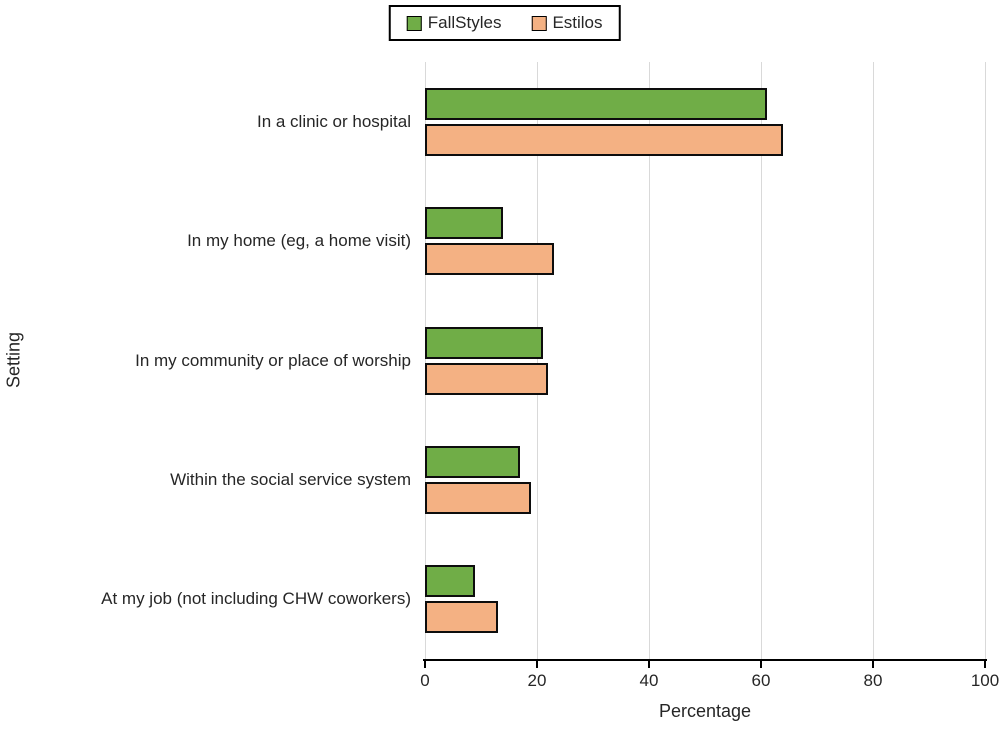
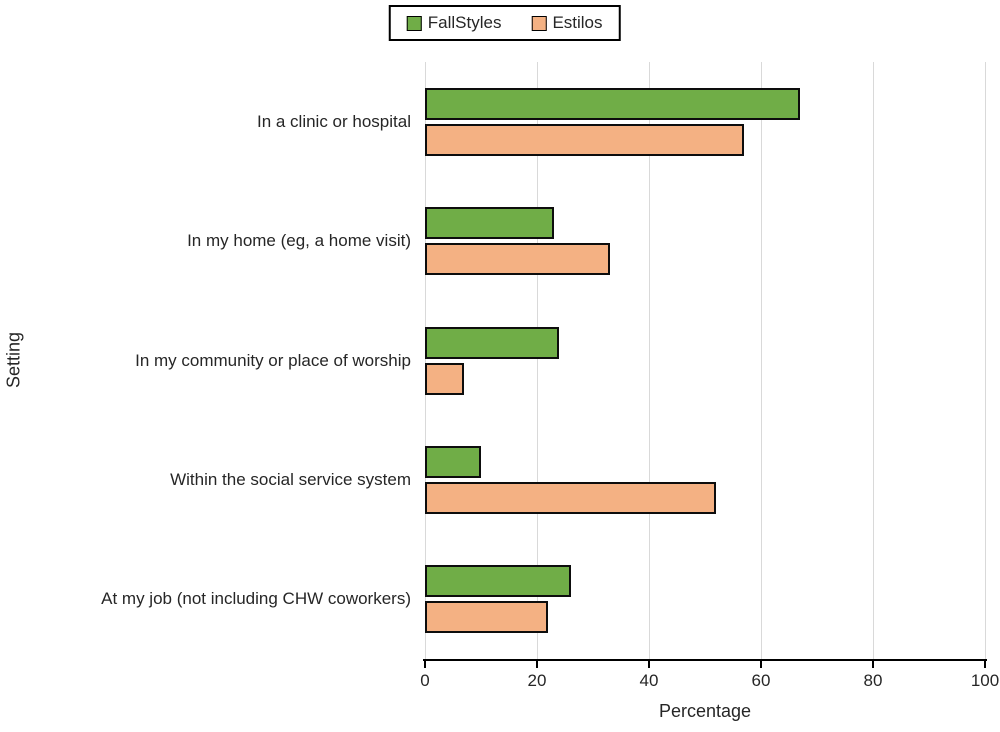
FallStyles/In a clinic or hospital: 61 -> 67
Estilos/In a clinic or hospital: 64 -> 57
FallStyles/In my home (eg, a home visit): 14 -> 23
Estilos/In my home (eg, a home visit): 23 -> 33
FallStyles/In my community or place of worship: 21 -> 24
Estilos/In my community or place of worship: 22 -> 7
FallStyles/Within the social service system: 17 -> 10
Estilos/Within the social service system: 19 -> 52
FallStyles/At my job (not including CHW coworkers): 9 -> 26
Estilos/At my job (not including CHW coworkers): 13 -> 22
